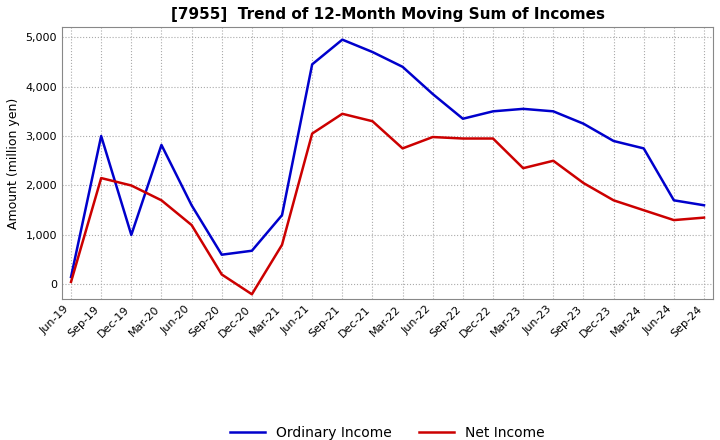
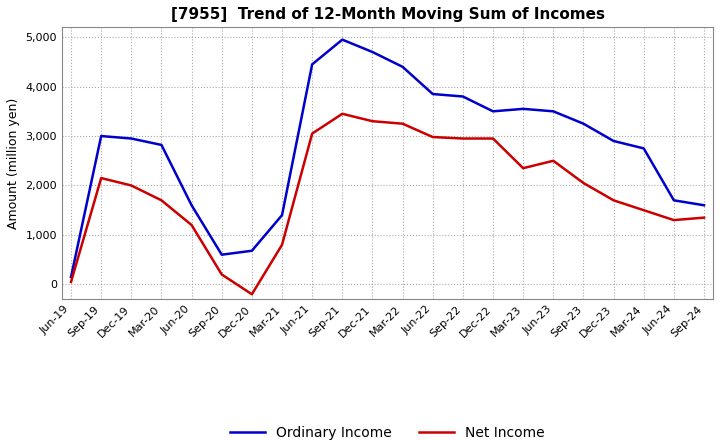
Ordinary Income/Dec-19: 1,000 -> 2,950
Net Income/Mar-22: 2,750 -> 3,250
Ordinary Income/Sep-22: 3,350 -> 3,800
